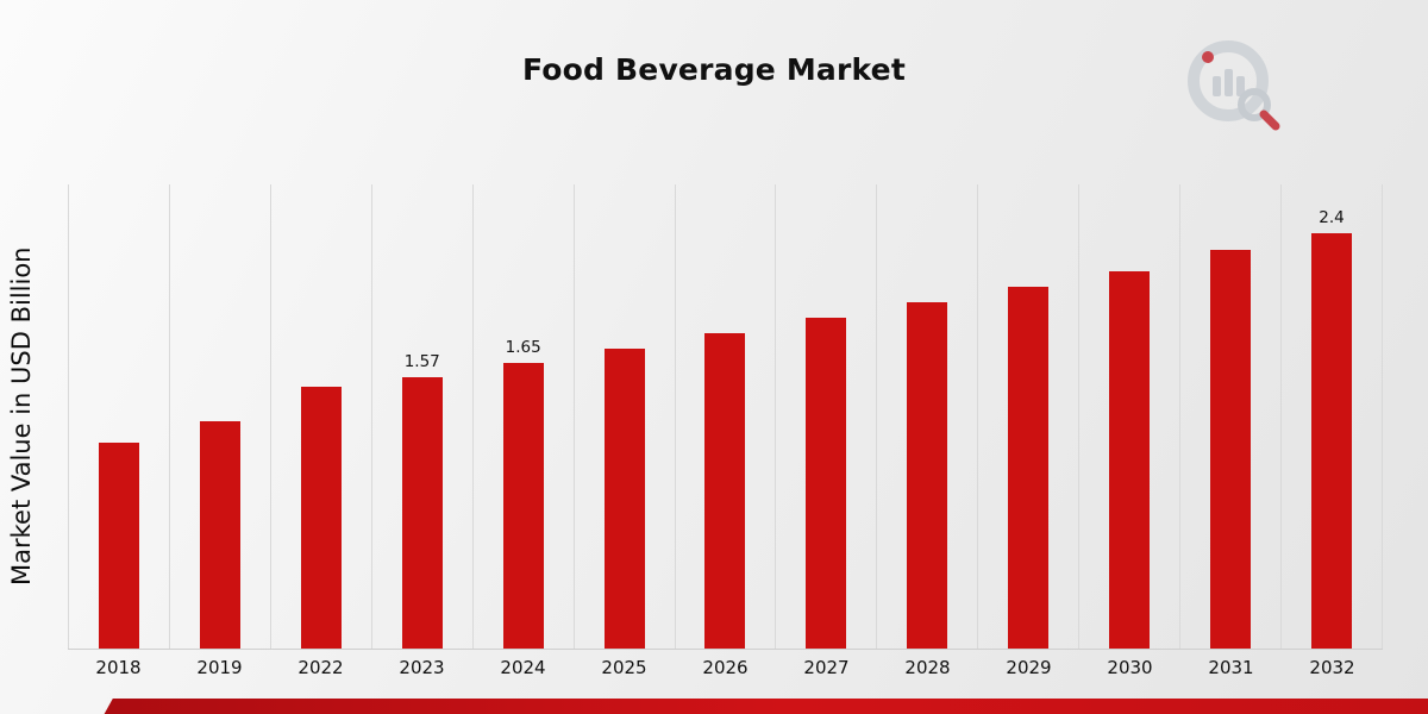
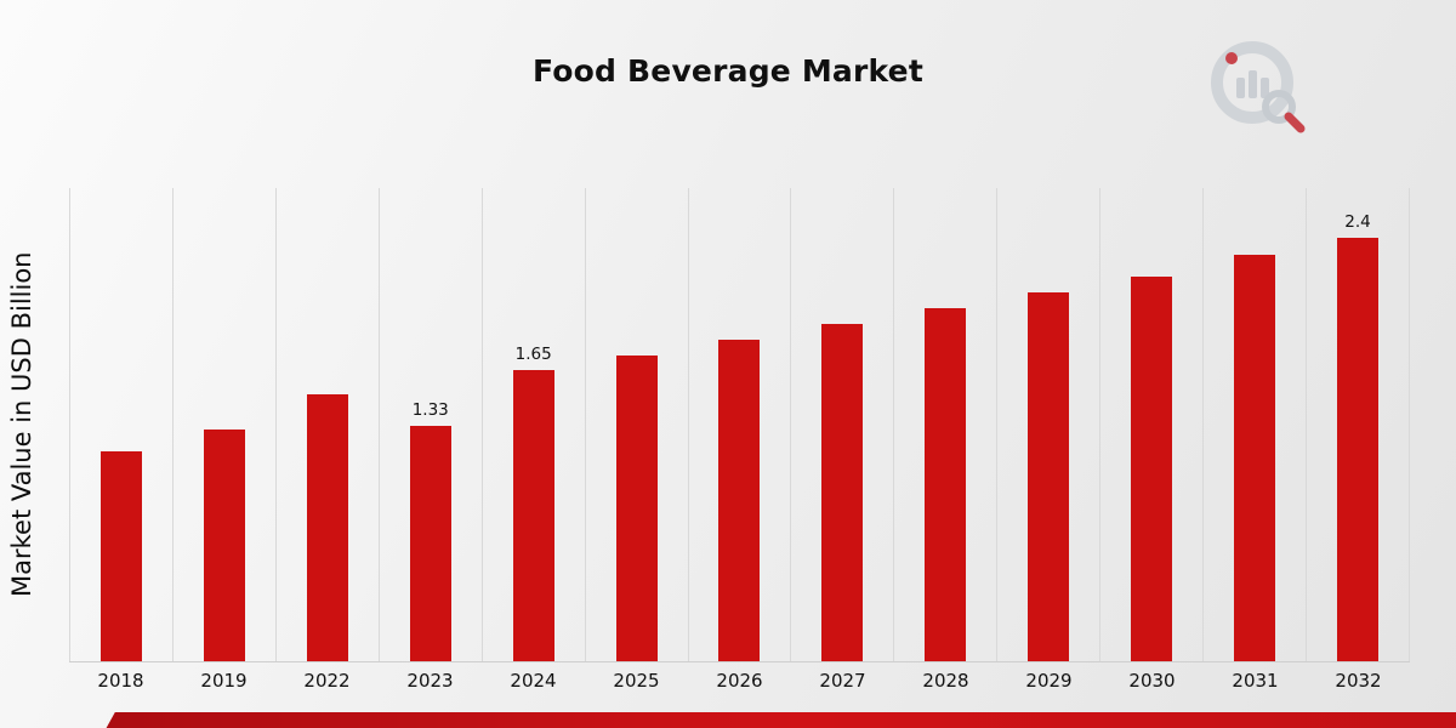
2023: 1.57 -> 1.33
